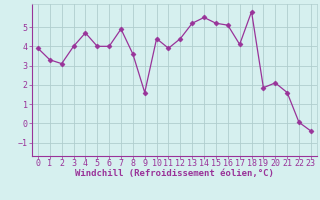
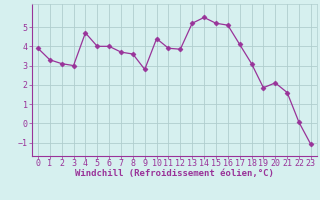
3: 4.0 -> 3.0
7: 4.9 -> 3.7
9: 1.6 -> 2.8
12: 4.4 -> 3.9
18: 5.8 -> 3.1
23: -0.4 -> -1.1
